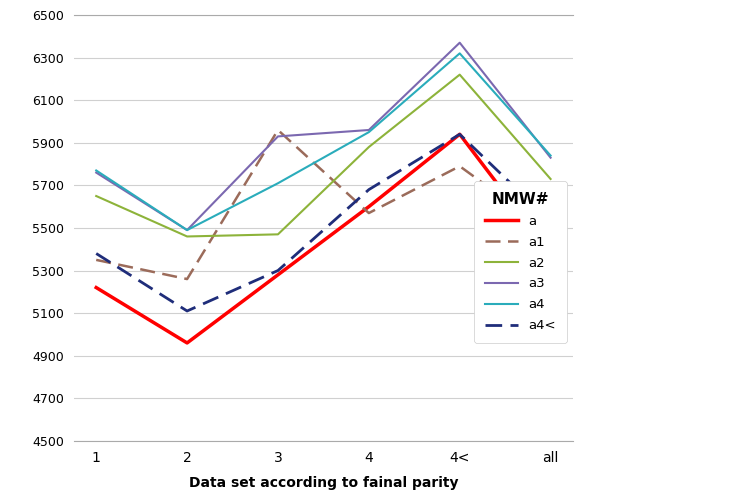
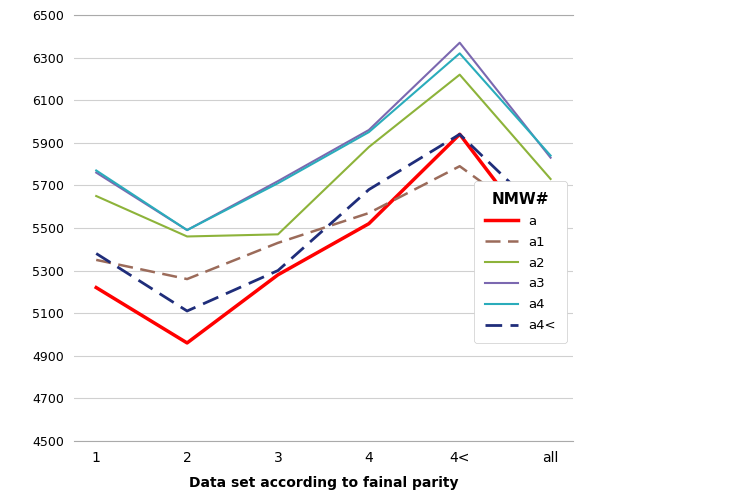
a1/3: 5960 -> 5430
a3/3: 5930 -> 5720
a/4: 5600 -> 5520
